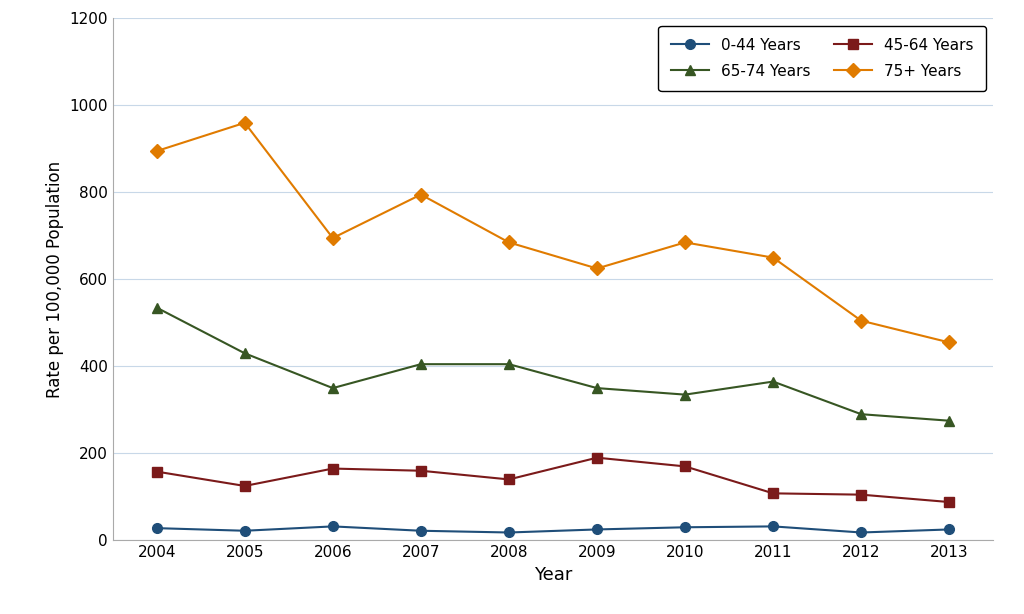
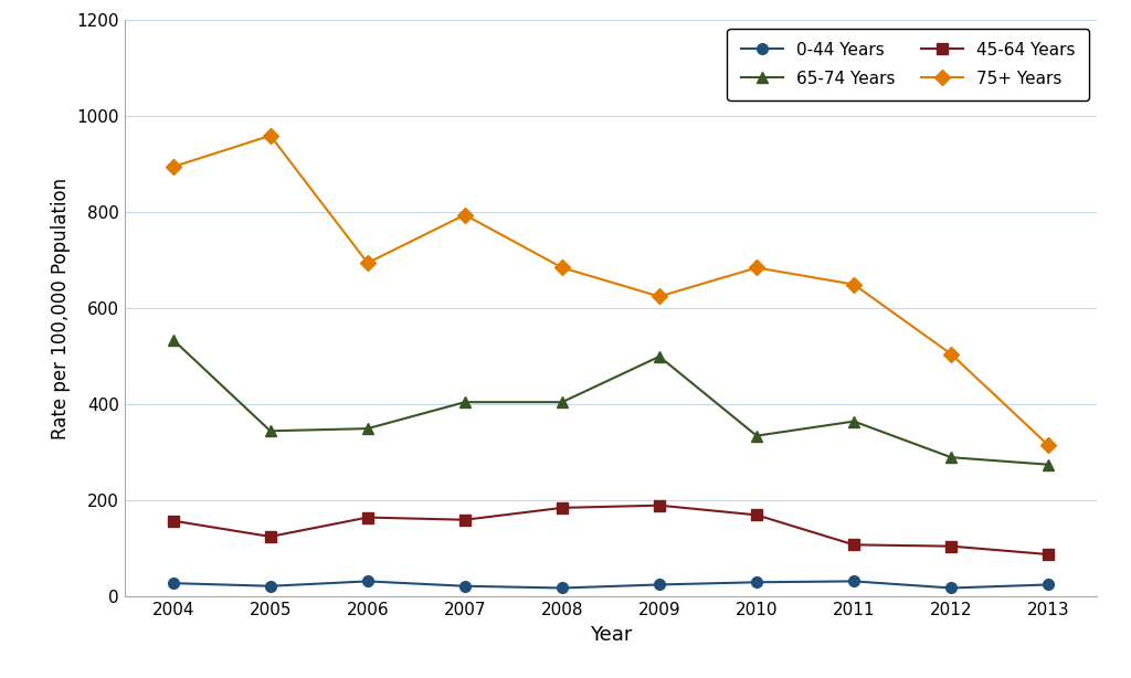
65-74 Years/2005: 430 -> 345
45-64 Years/2008: 140 -> 185
65-74 Years/2009: 350 -> 500
75+ Years/2013: 455 -> 315
